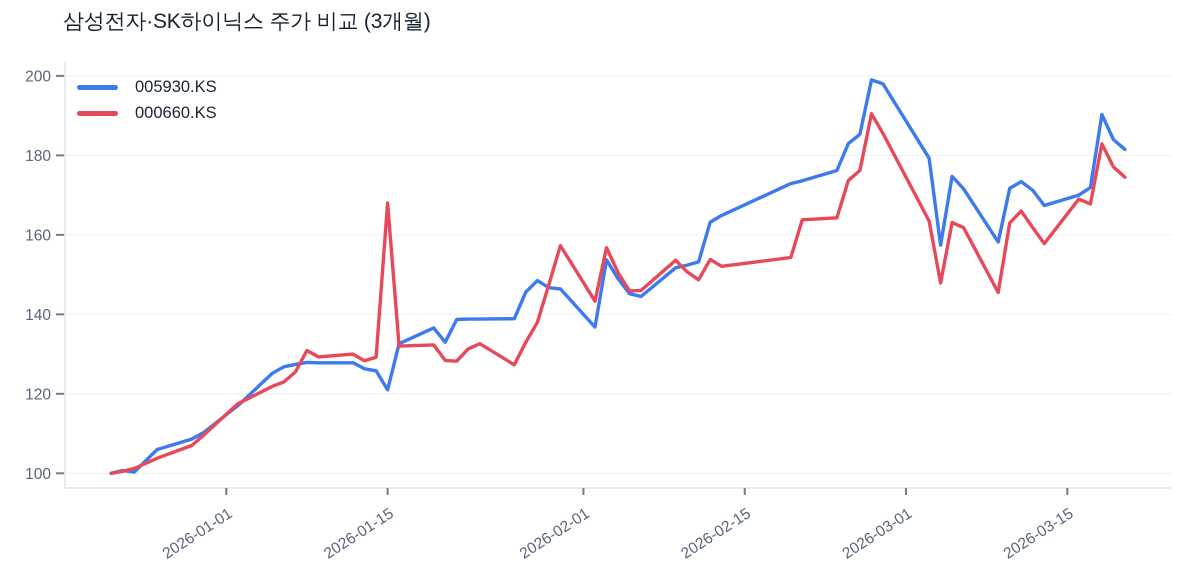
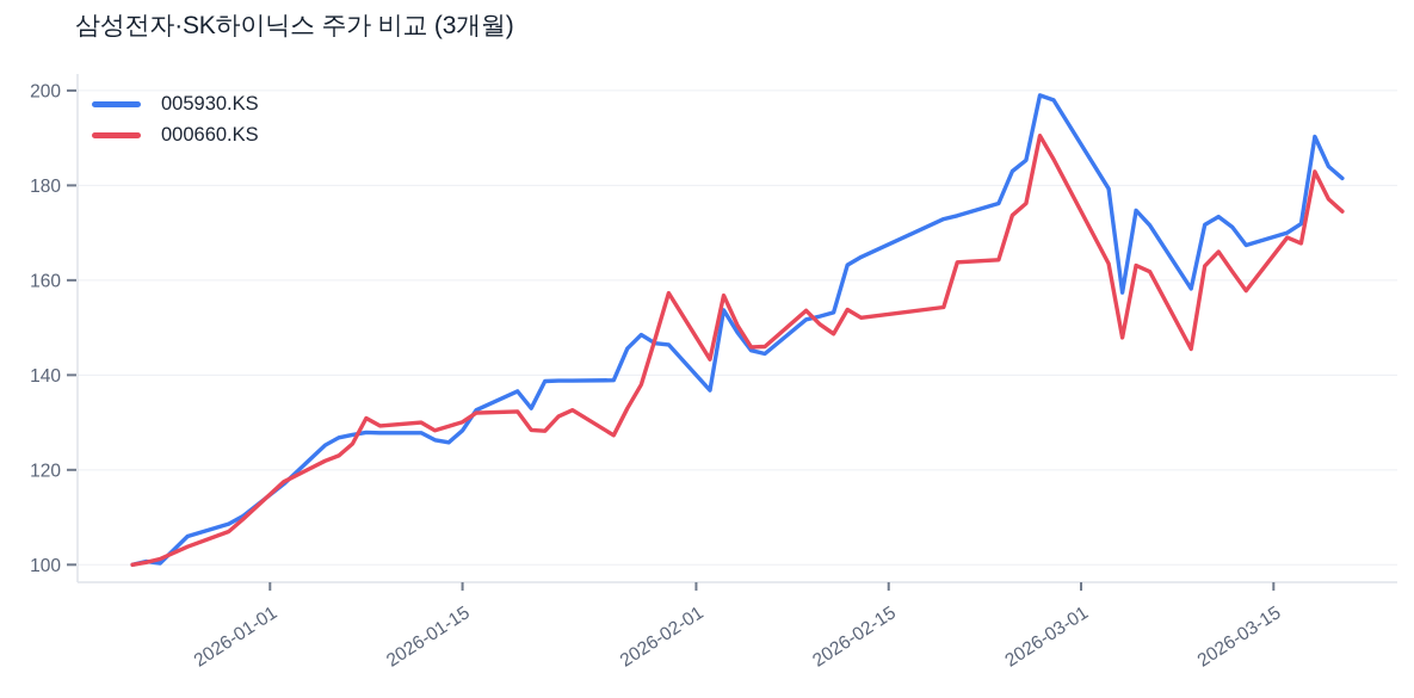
005930.KS/2026-01-15: 121 -> 128
000660.KS/2026-01-15: 168 -> 130
